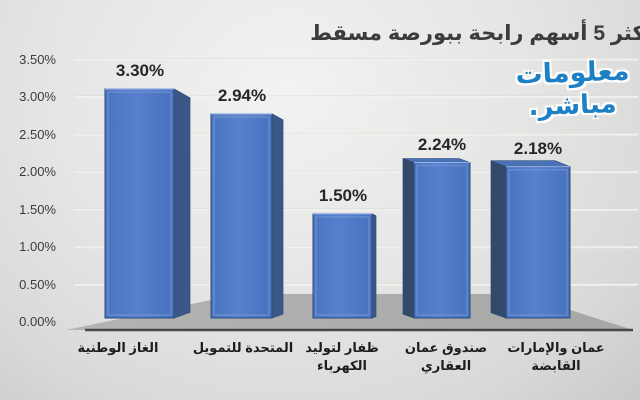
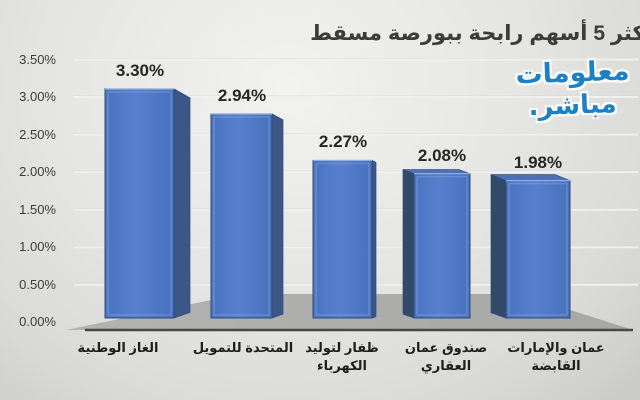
ظفار لتوليد الكهرباء: 1.50% -> 2.27%
صندوق عمان العقاري: 2.24% -> 2.08%
عمان والإمارات القابضة: 2.18% -> 1.98%
